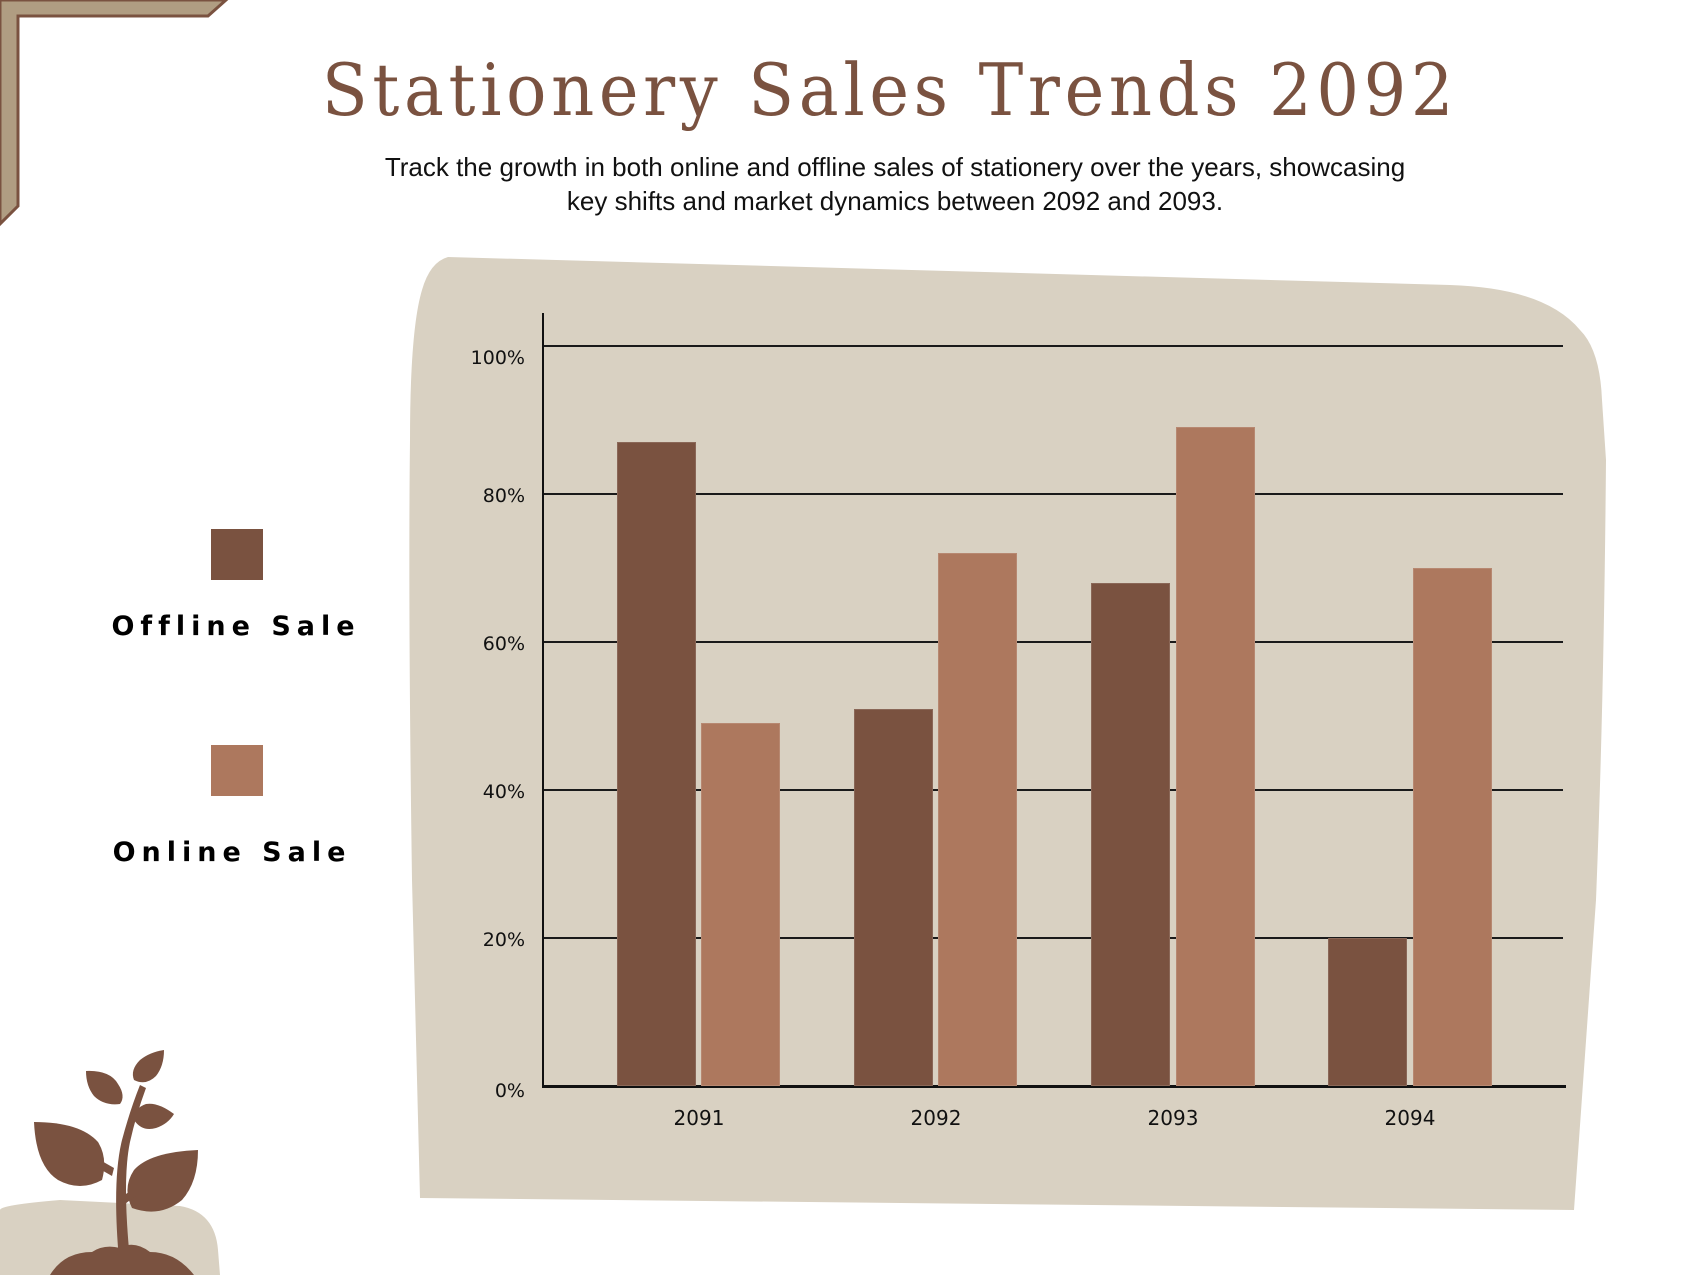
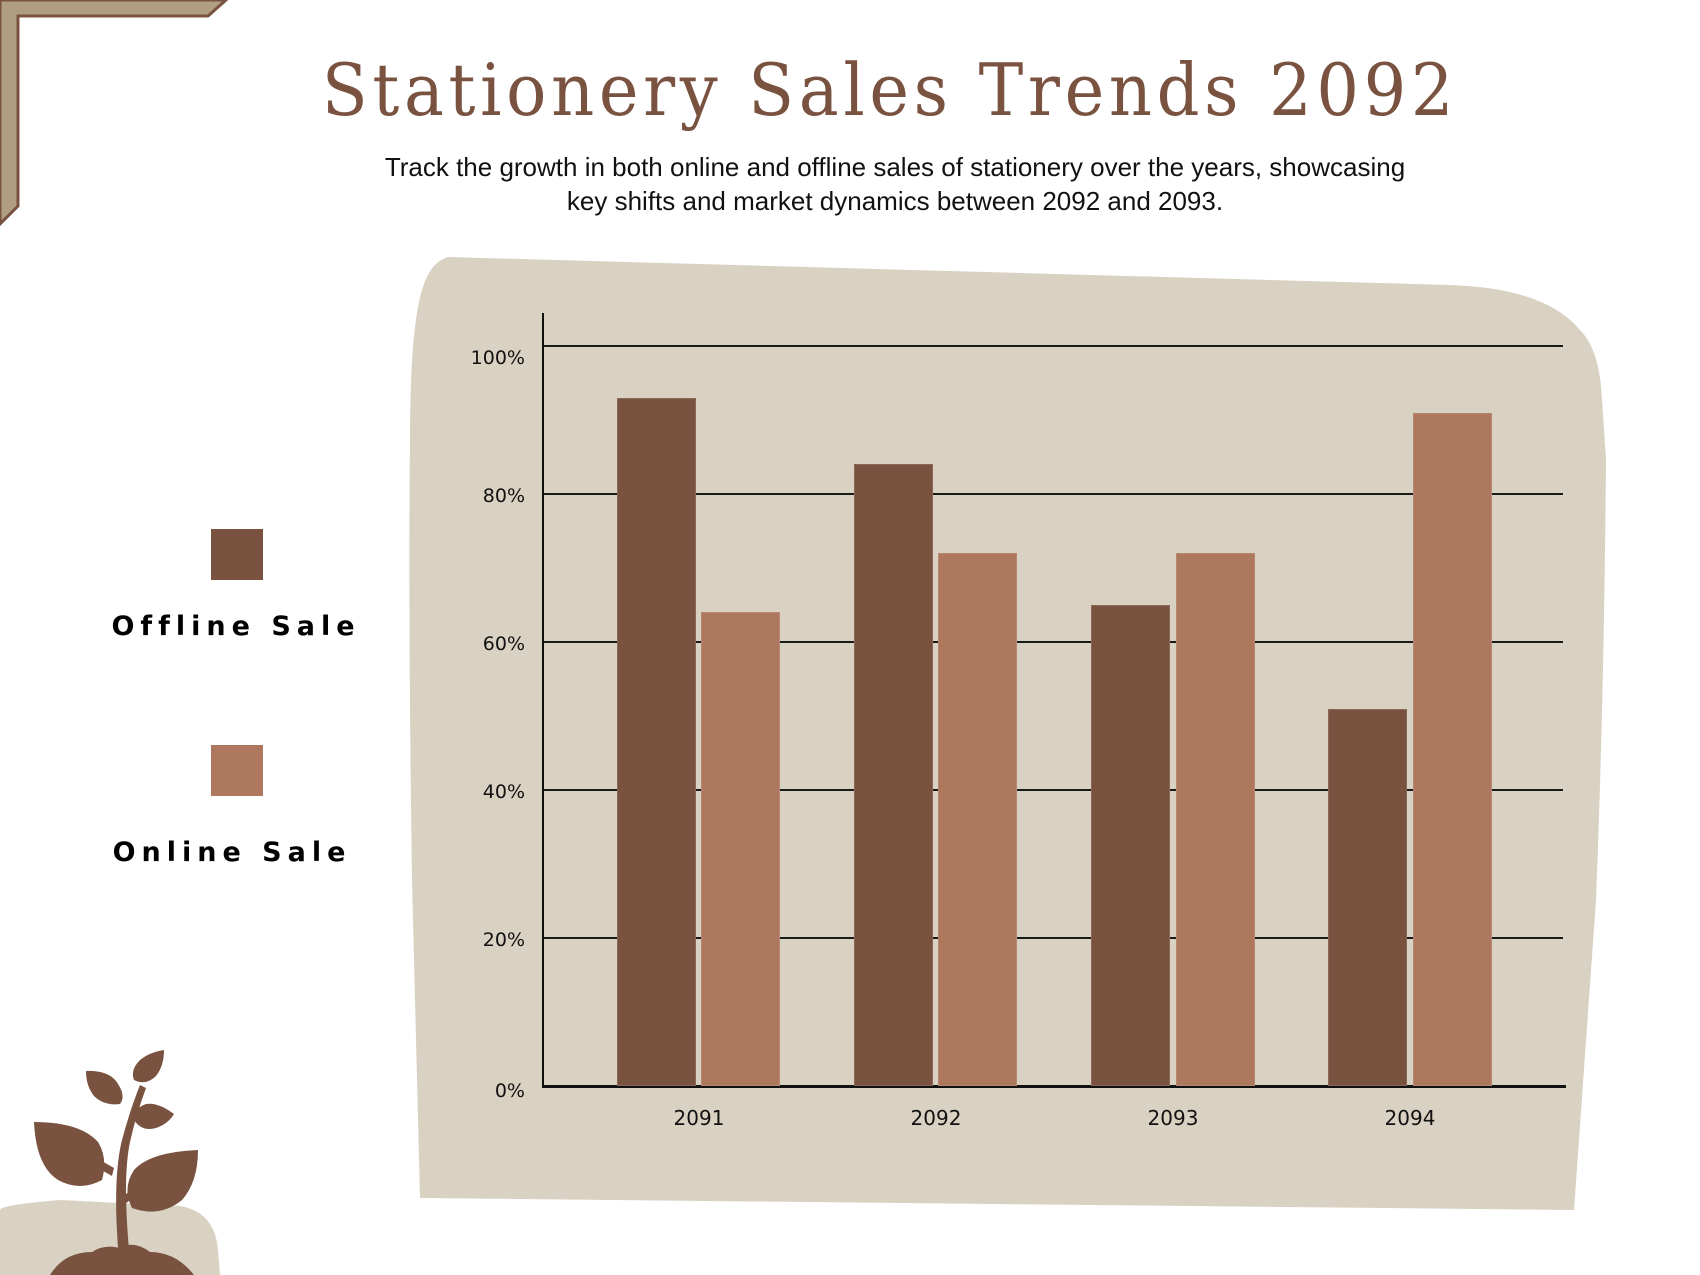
Offline Sale/2091: 87% -> 93%
Online Sale/2091: 49% -> 64%
Offline Sale/2092: 51% -> 84%
Offline Sale/2093: 68% -> 65%
Online Sale/2093: 89% -> 72%
Offline Sale/2094: 20% -> 51%
Online Sale/2094: 70% -> 91%
